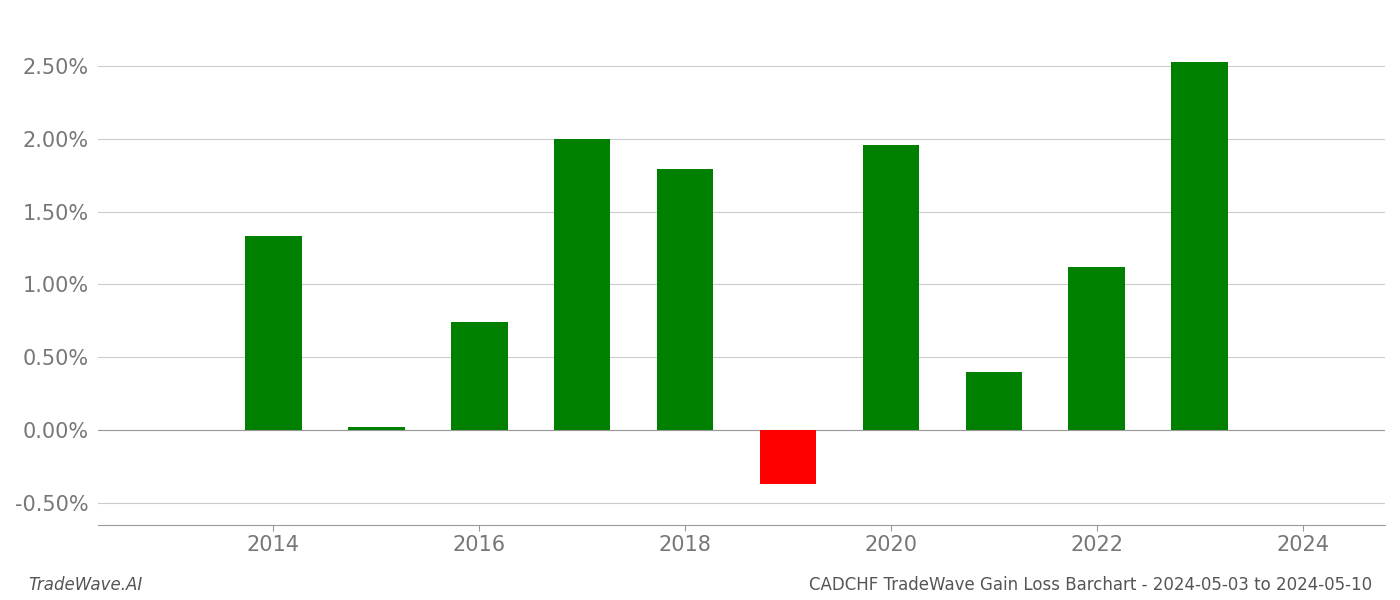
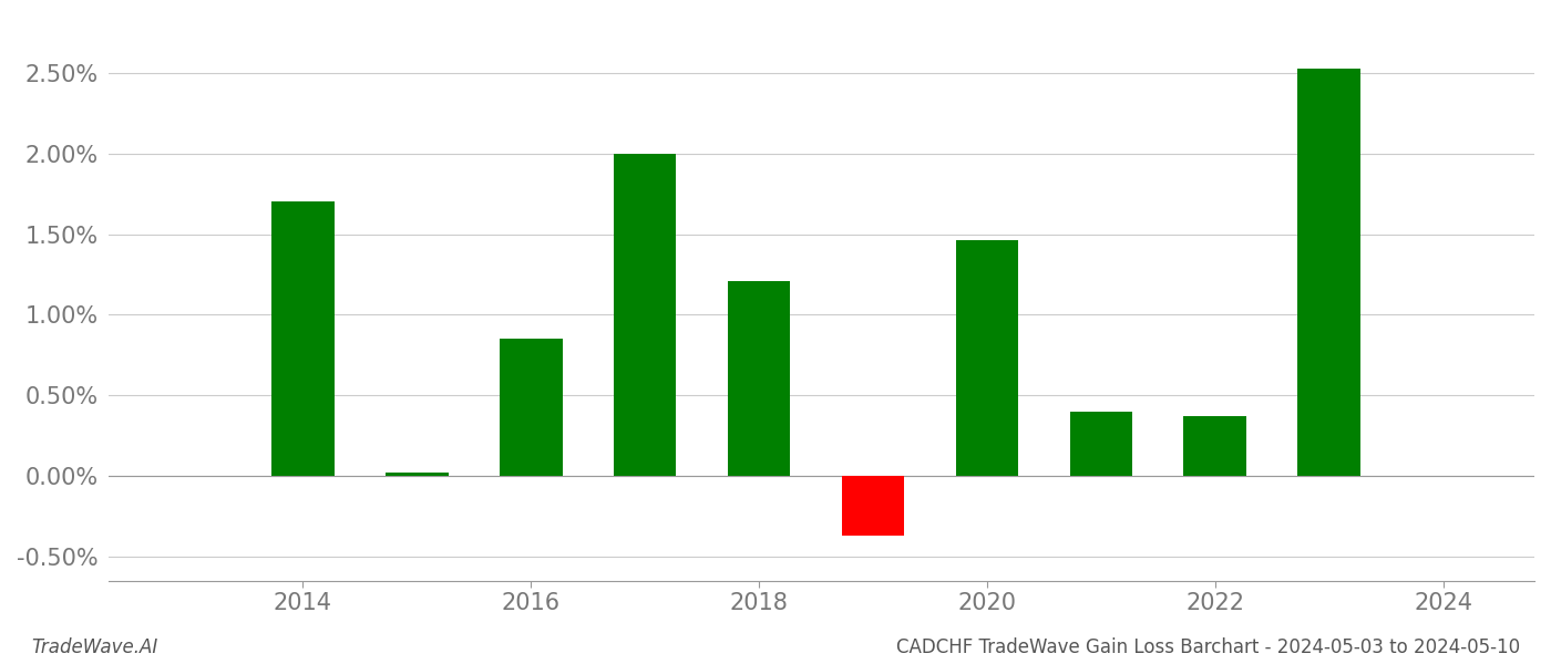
2014: 1.33% -> 1.70%
2016: 0.74% -> 0.85%
2018: 1.79% -> 1.21%
2020: 1.96% -> 1.46%
2022: 1.12% -> 0.37%
